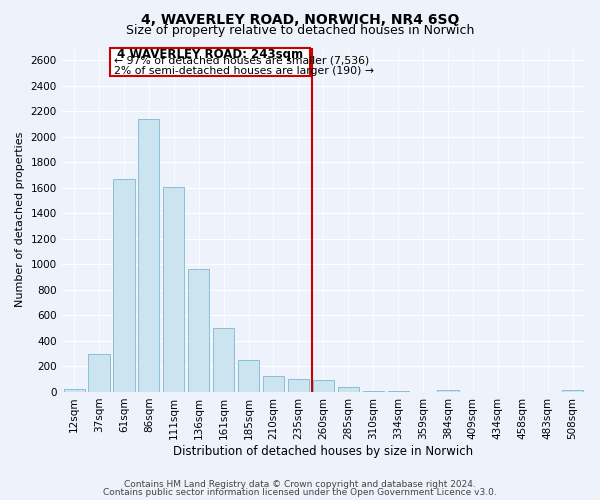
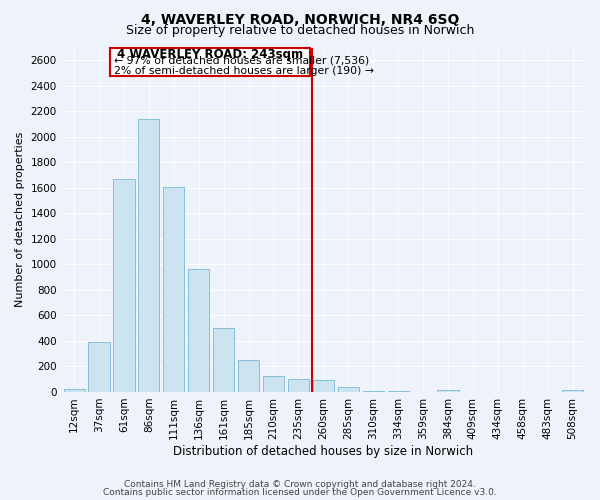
37sqm: 300 -> 390
